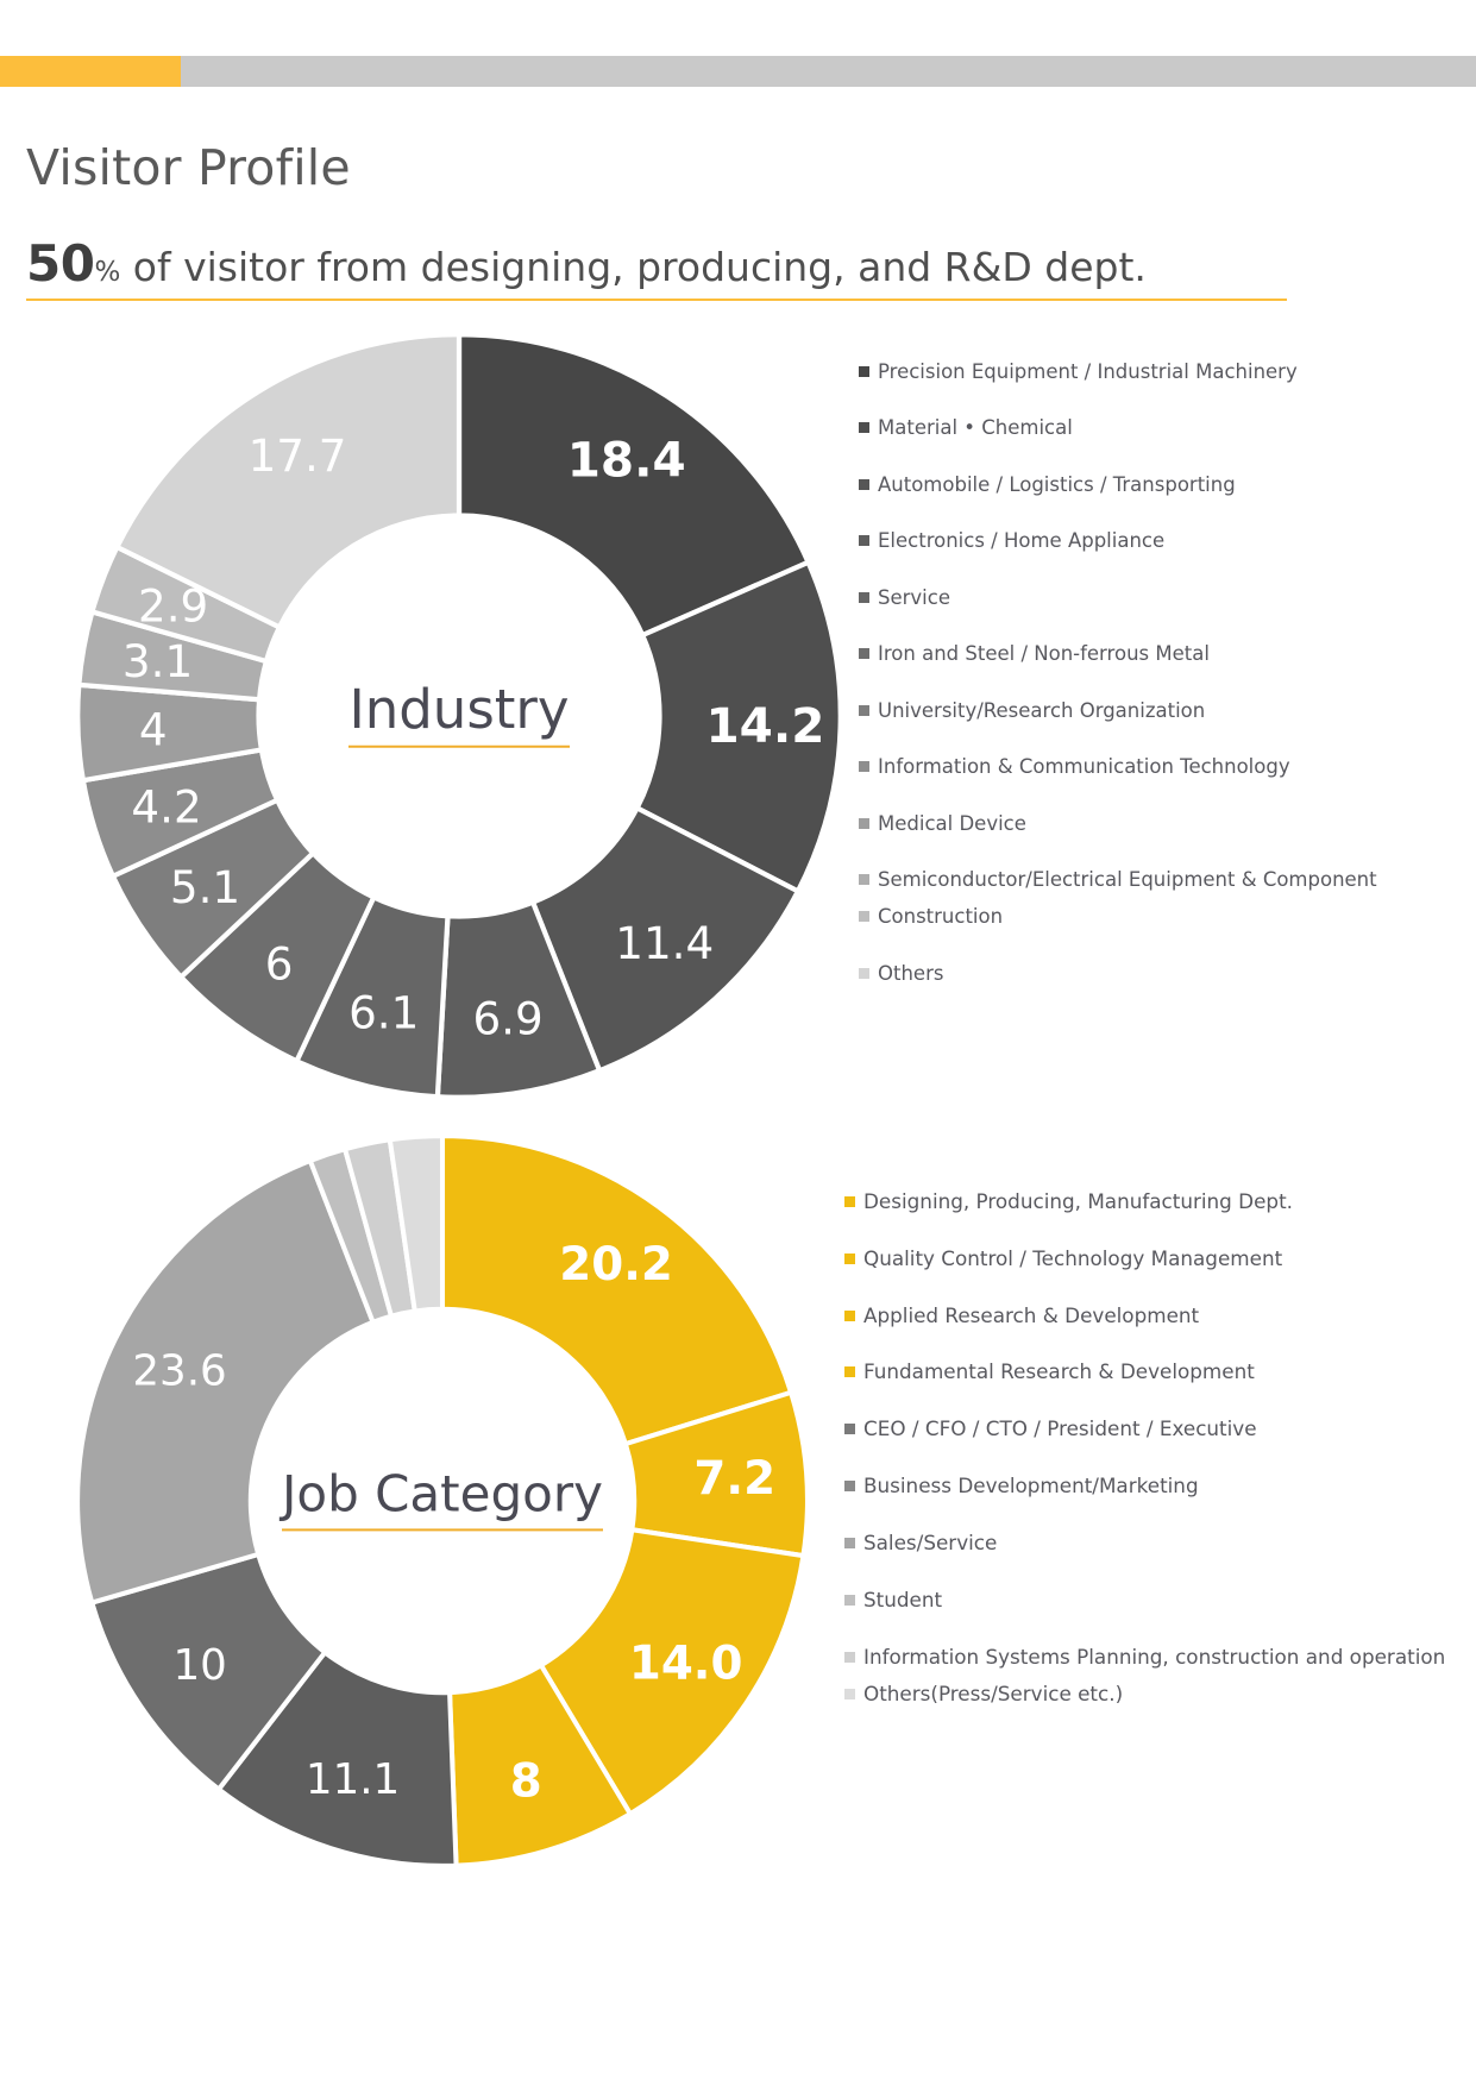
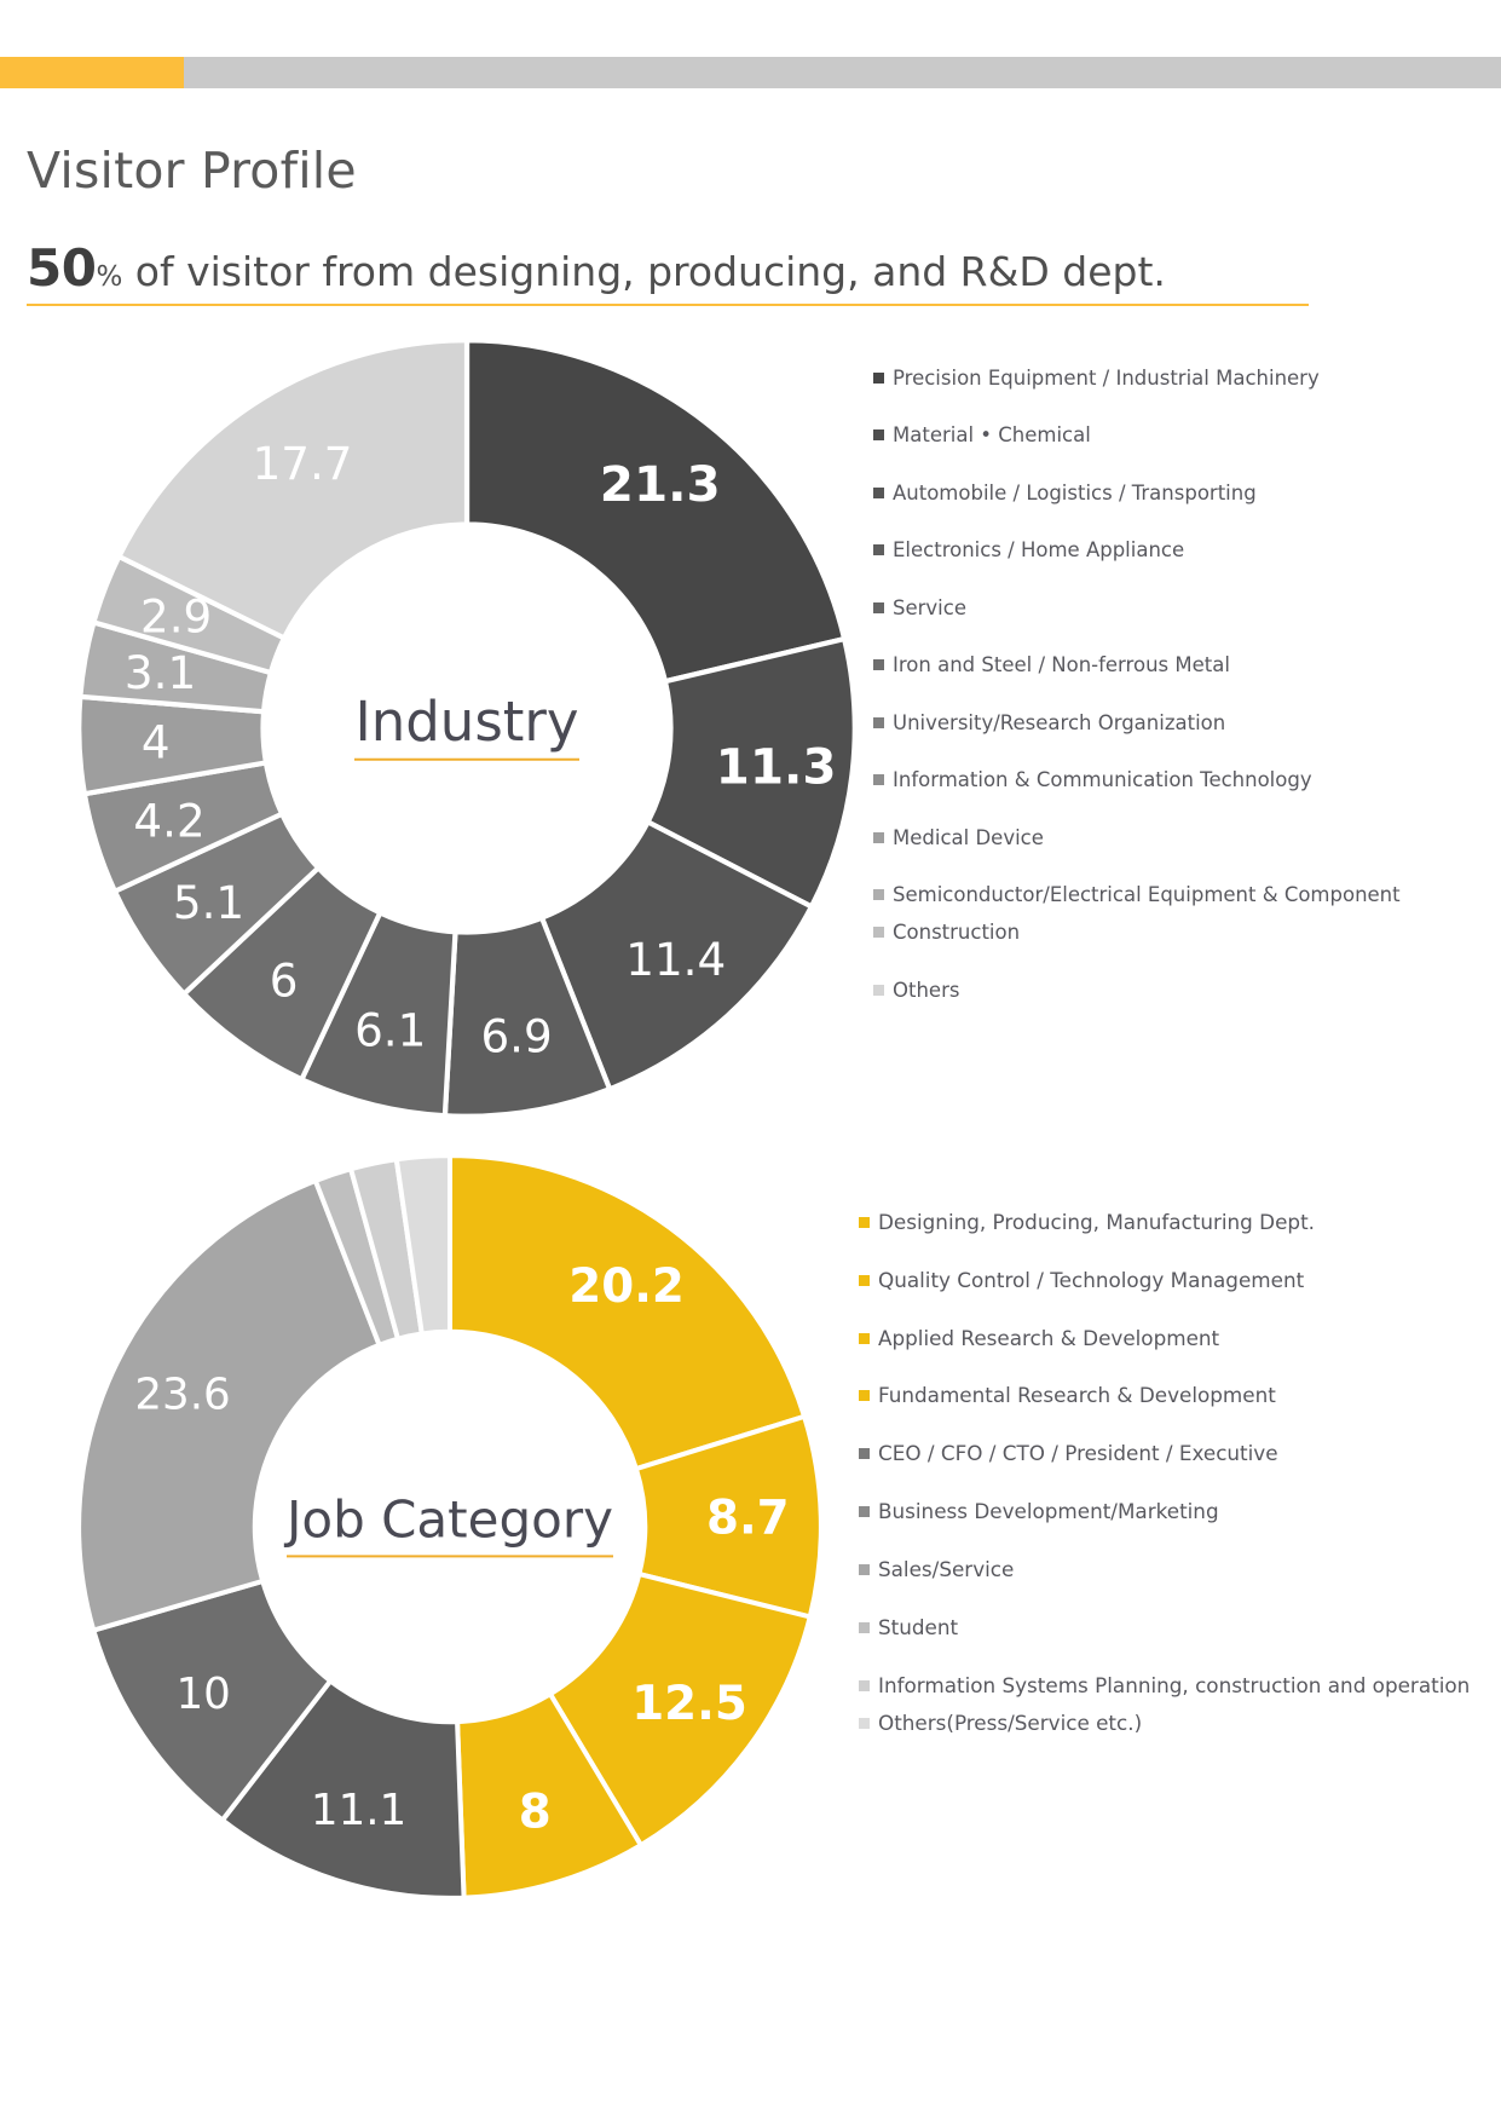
Industry/Precision Equipment / Industrial Machinery: 18.4 -> 21.3
Industry/Material • Chemical: 14.2 -> 11.3
Job Category/Quality Control / Technology Management: 7.2 -> 8.7
Job Category/Applied Research & Development: 14.0 -> 12.5
